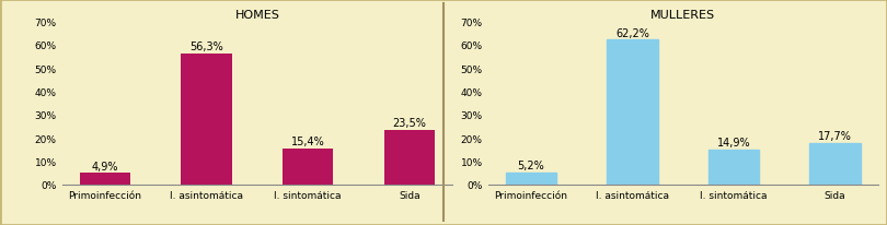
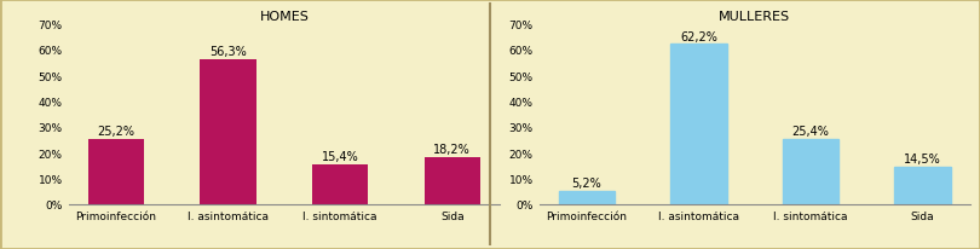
HOMES/Primoinfección: 4,9% -> 25,2%
HOMES/Sida: 23,5% -> 18,2%
MULLERES/I. sintomática: 14,9% -> 25,4%
MULLERES/Sida: 17,7% -> 14,5%
